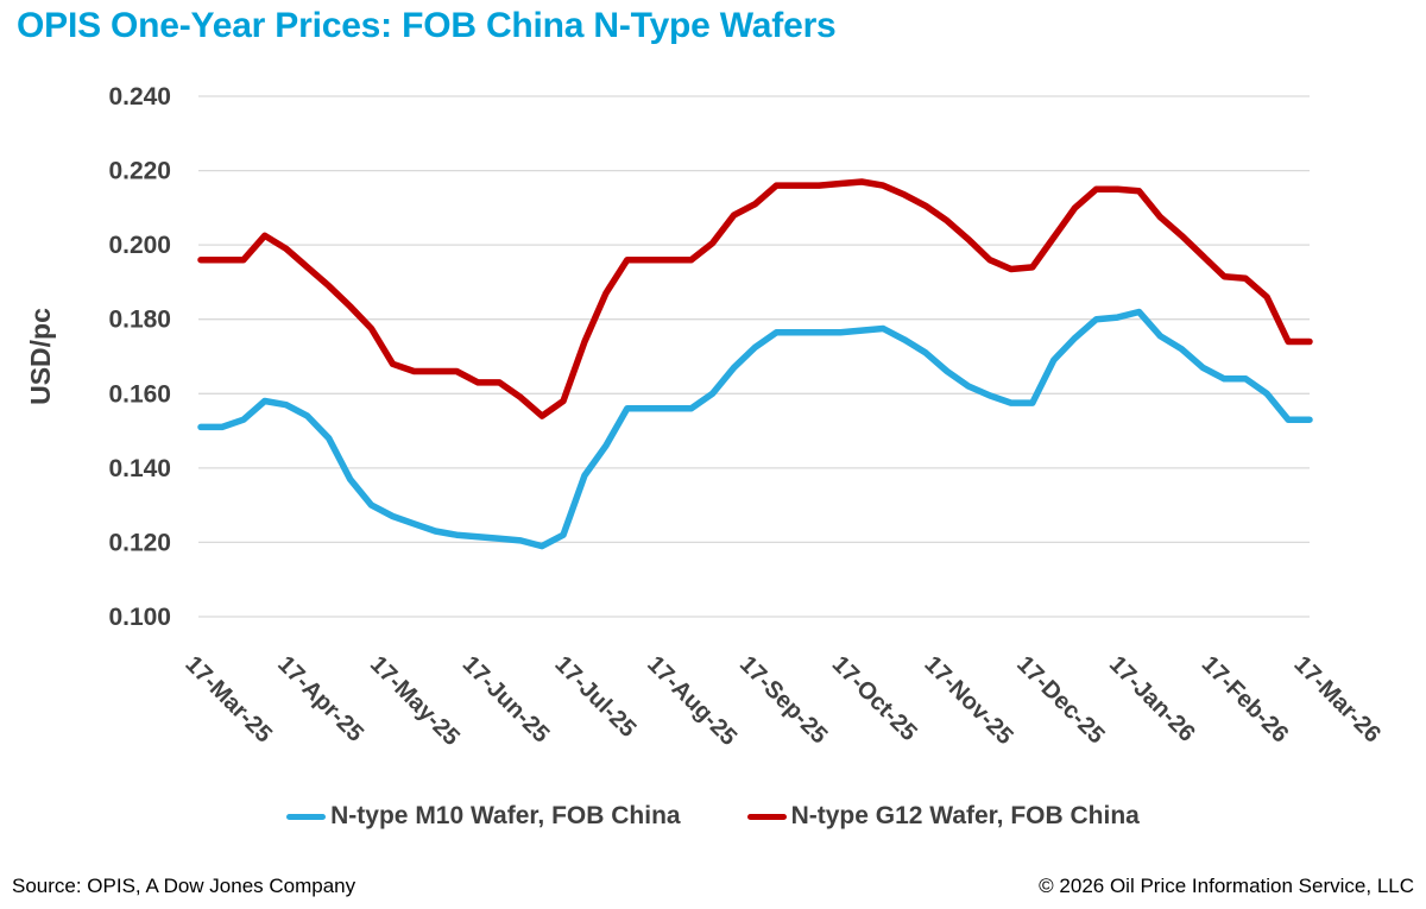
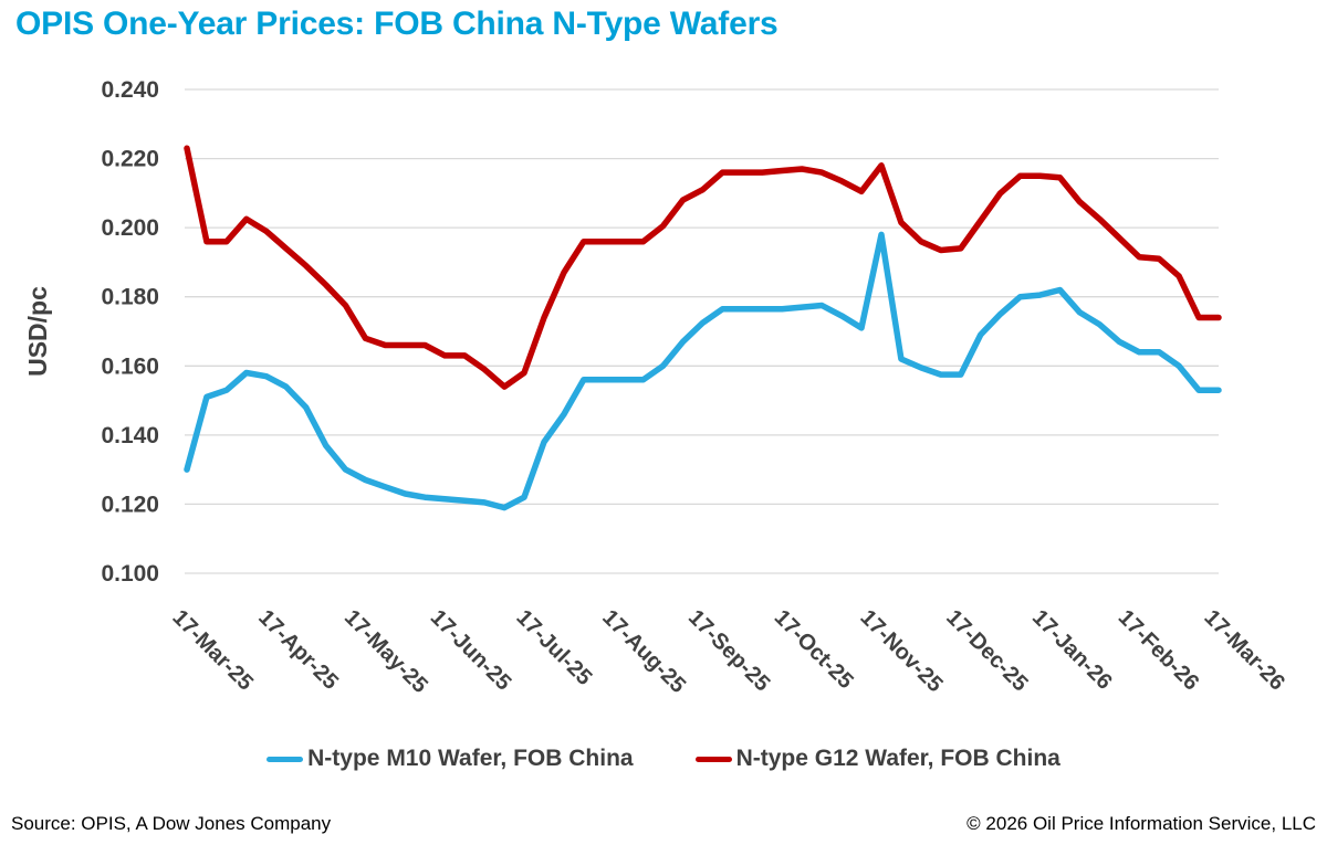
N-type M10 Wafer, FOB China/17-Mar-25: 0.151 -> 0.130
N-type G12 Wafer, FOB China/17-Mar-25: 0.196 -> 0.223
N-type M10 Wafer, FOB China/17-Nov-25: 0.166 -> 0.198
N-type G12 Wafer, FOB China/17-Nov-25: 0.206 -> 0.218
